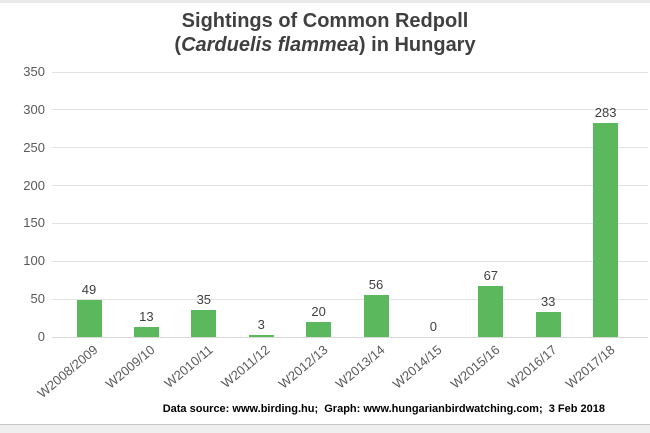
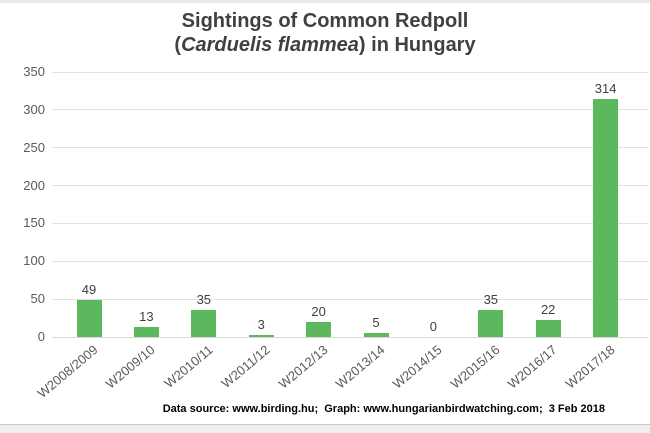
W2013/14: 56 -> 5
W2015/16: 67 -> 35
W2016/17: 33 -> 22
W2017/18: 283 -> 314
